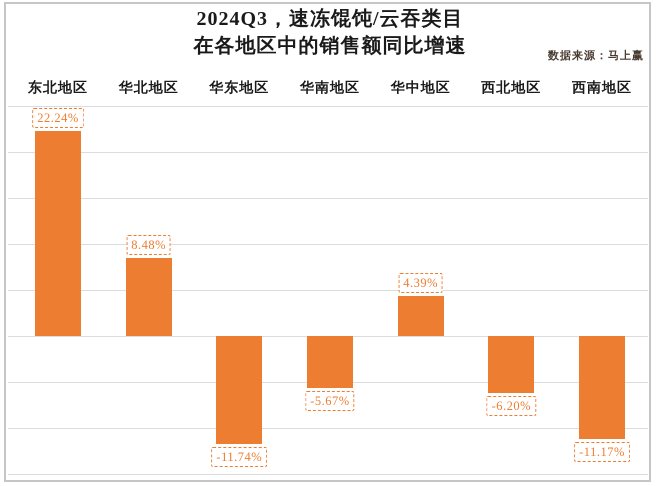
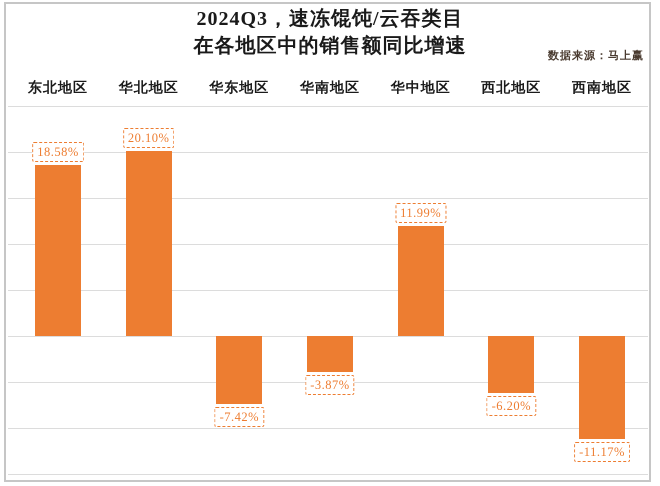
东北地区: 22.24% -> 18.58%
华北地区: 8.48% -> 20.10%
华东地区: -11.74% -> -7.42%
华南地区: -5.67% -> -3.87%
华中地区: 4.39% -> 11.99%
